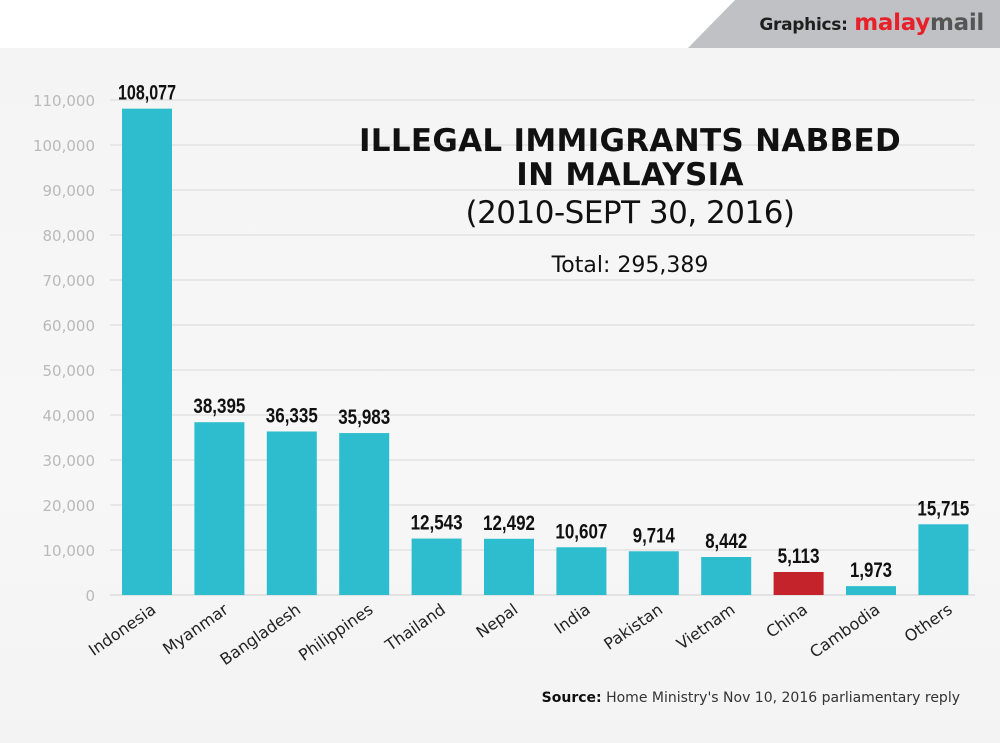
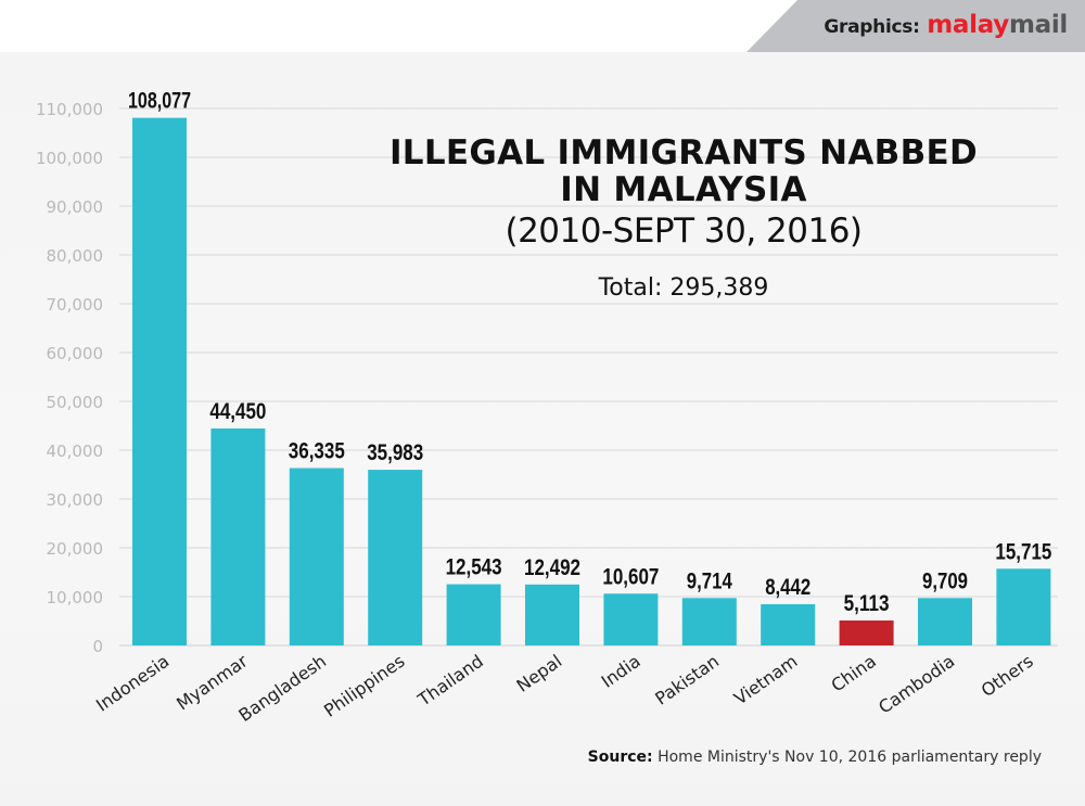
Myanmar: 38,395 -> 44,450
Cambodia: 1,973 -> 9,709
